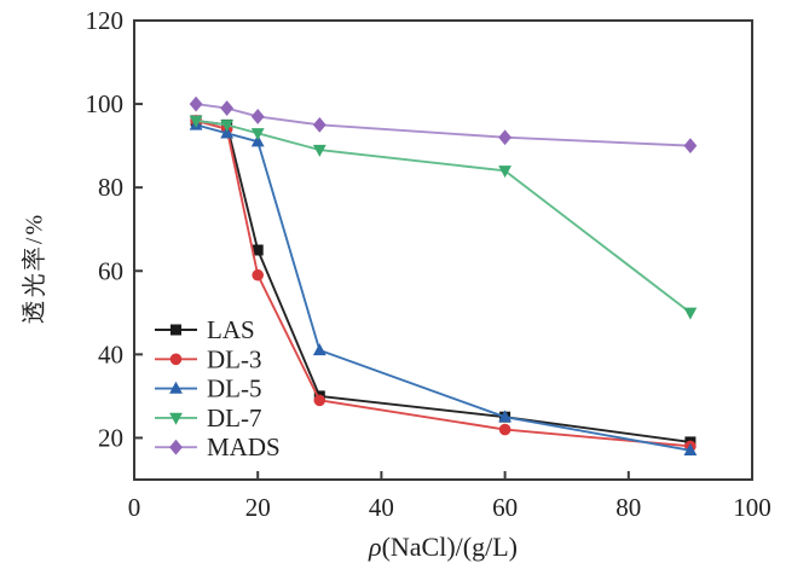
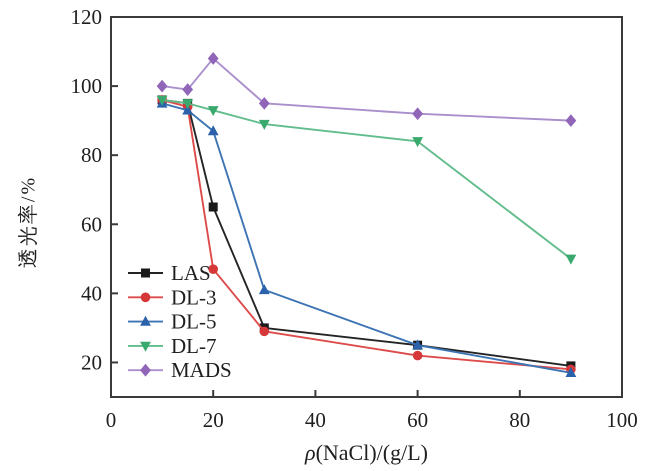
DL-3/20: 59 -> 47
DL-5/20: 91 -> 87
MADS/20: 97 -> 108
